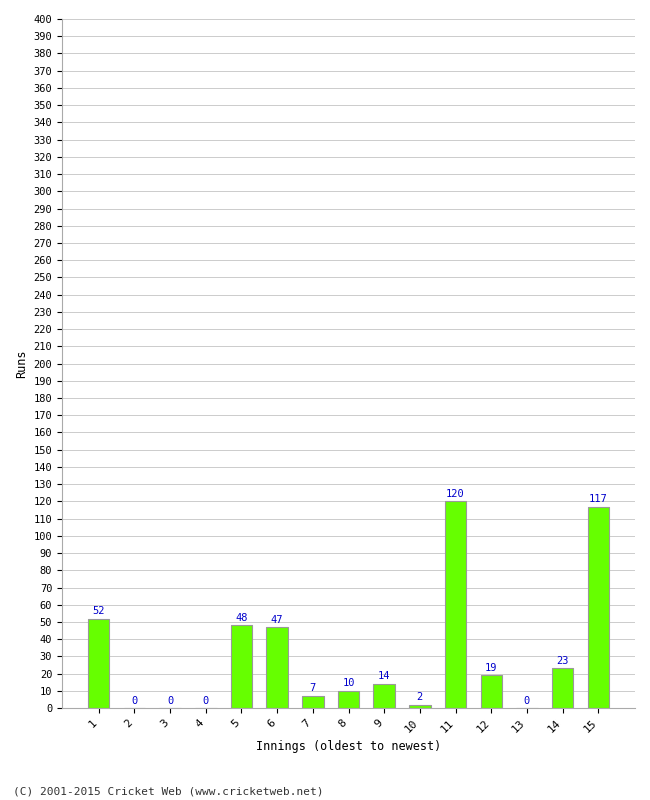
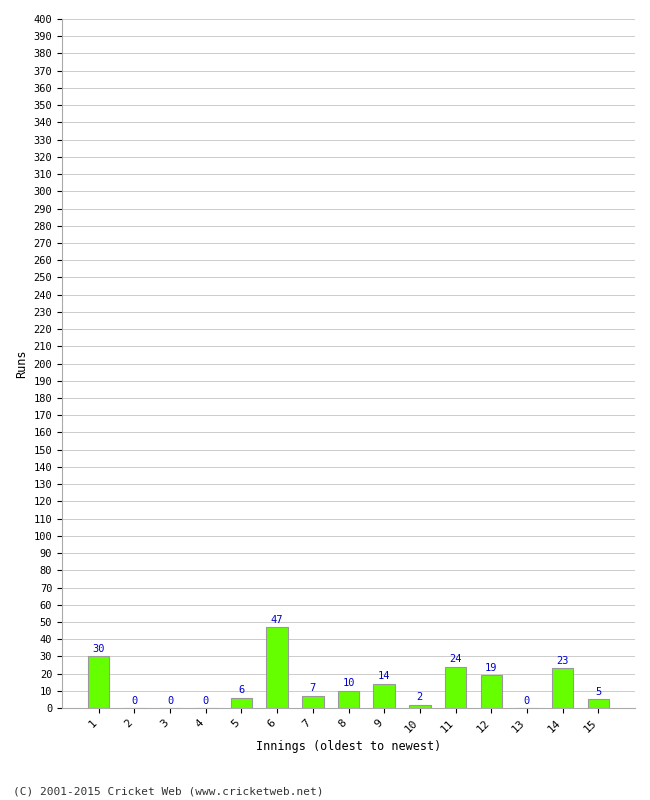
1: 52 -> 30
5: 48 -> 6
11: 120 -> 24
15: 117 -> 5
